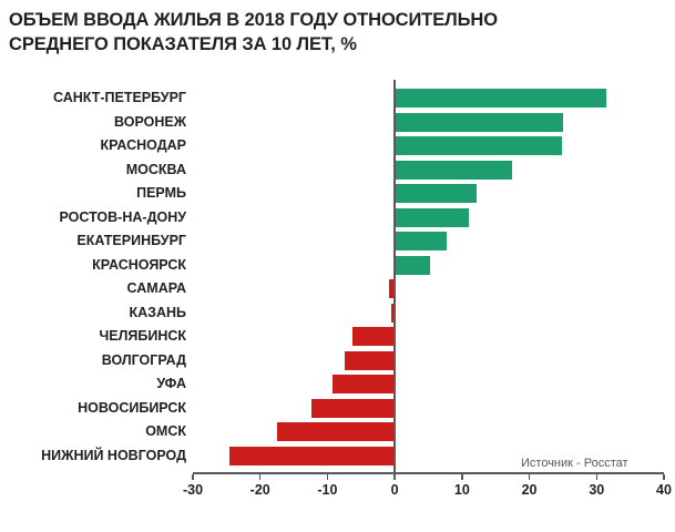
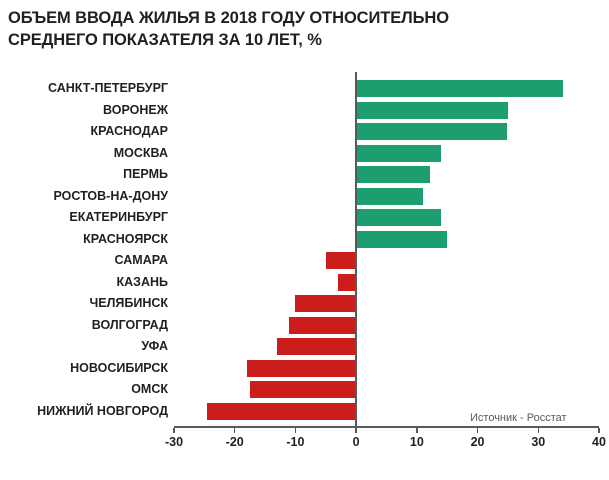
САНКТ-ПЕТЕРБУРГ: 32 -> 34
МОСКВА: 18 -> 14
ЕКАТЕРИНБУРГ: 8 -> 14
КРАСНОЯРСК: 5 -> 15
САМАРА: -1 -> -5
КАЗАНЬ: -1 -> -3
ЧЕЛЯБИНСК: -6 -> -10
ВОЛГОГРАД: -8 -> -11
УФА: -9 -> -13
НОВОСИБИРСК: -12 -> -18
